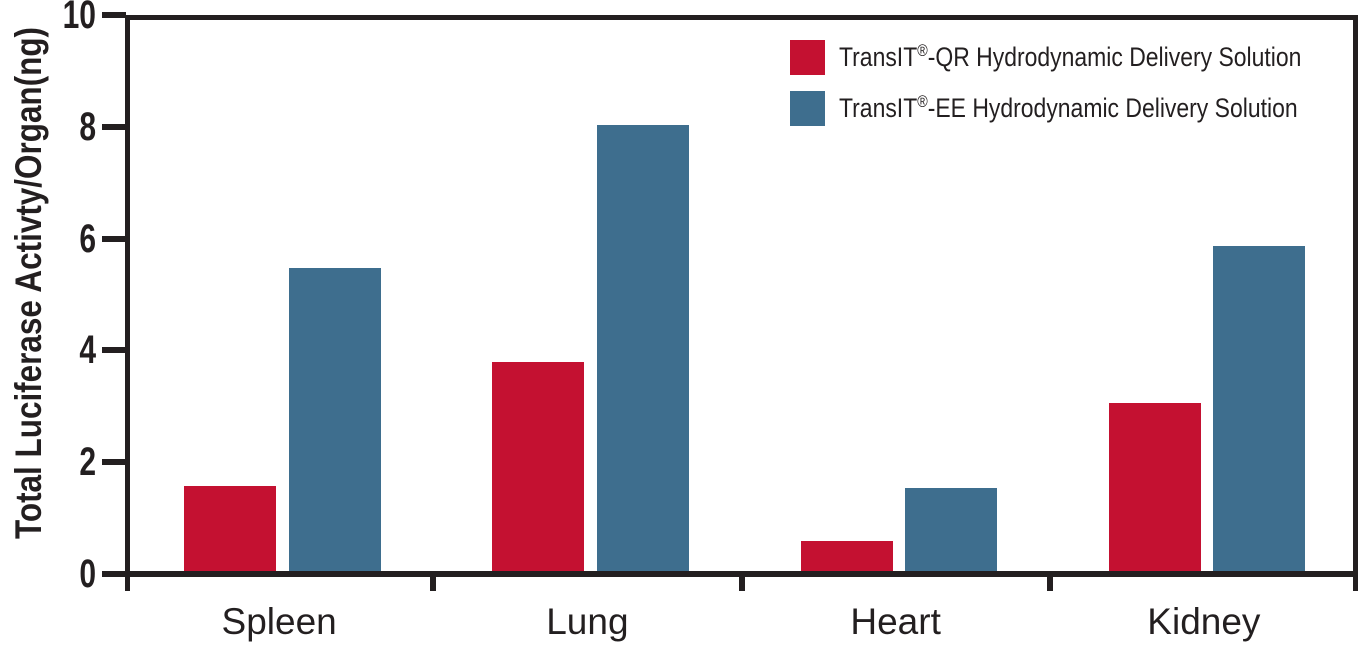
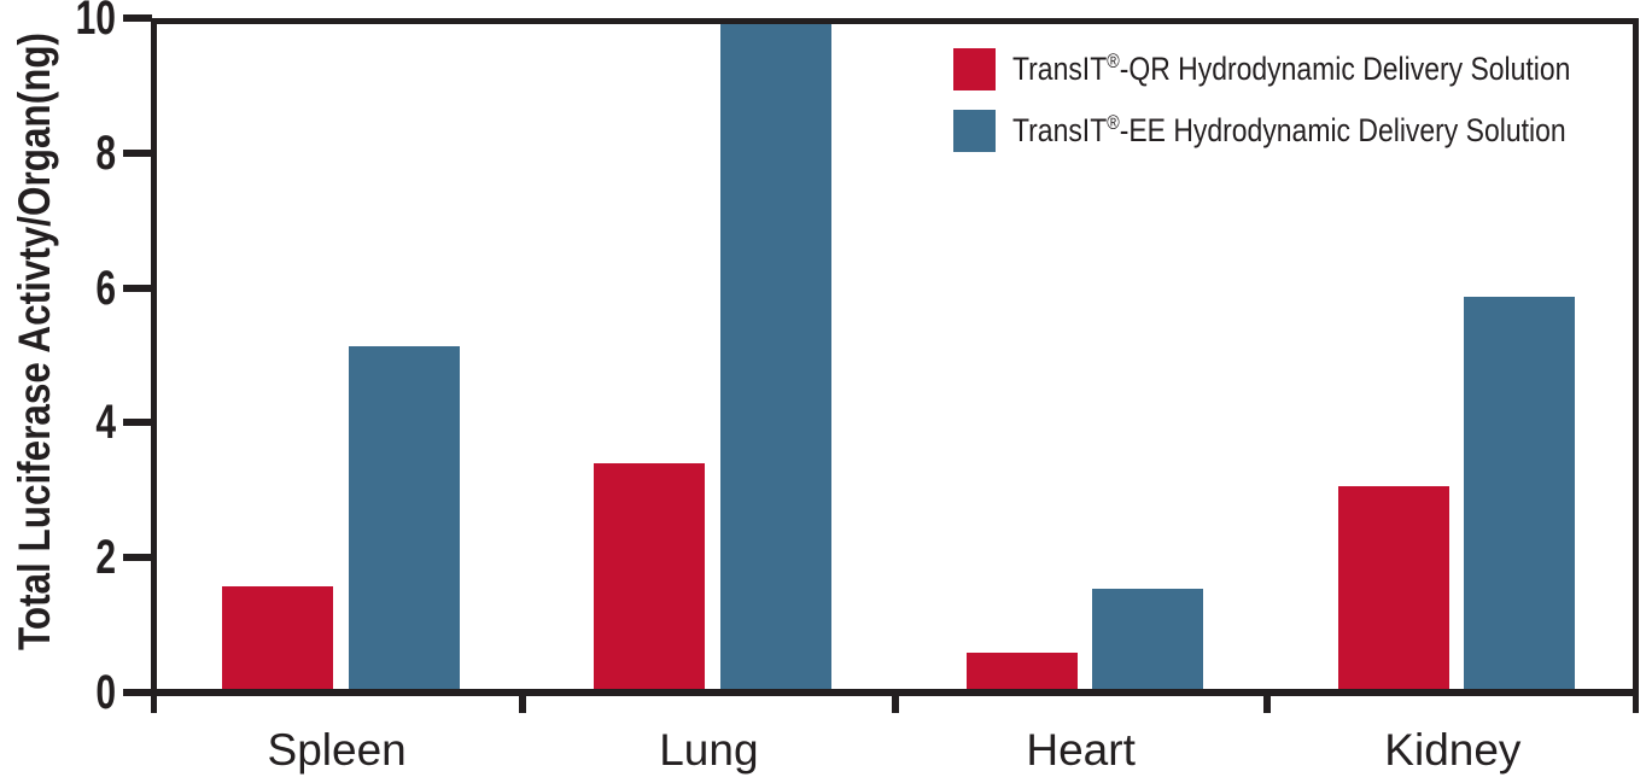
TransIT®-EE Hydrodynamic Delivery Solution/Spleen: 5.5 -> 5.2
TransIT®-QR Hydrodynamic Delivery Solution/Lung: 3.8 -> 3.4
TransIT®-EE Hydrodynamic Delivery Solution/Lung: 8.1 -> 10.0
